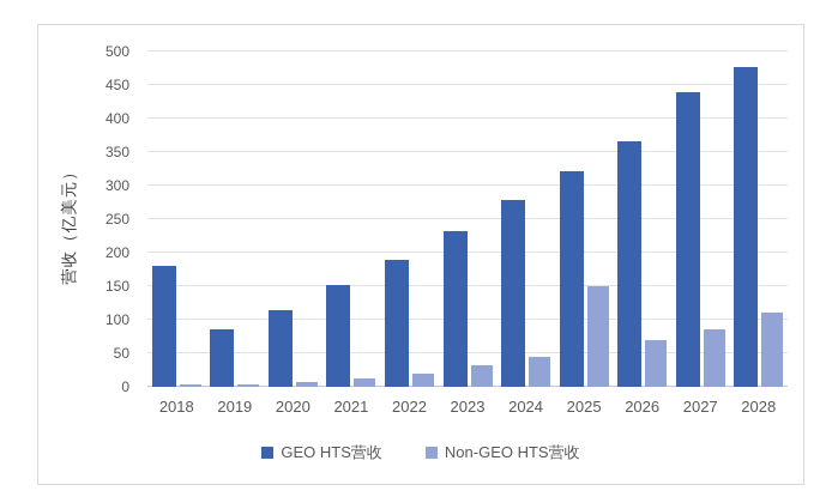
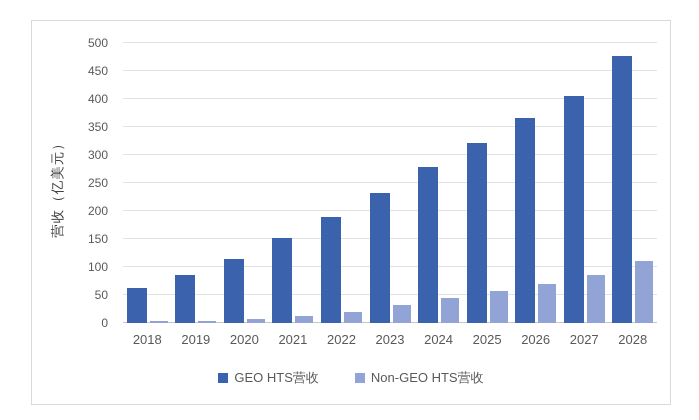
GEO HTS营收/2018: 180 -> 60
Non-GEO HTS营收/2025: 150 -> 60
GEO HTS营收/2027: 440 -> 410
